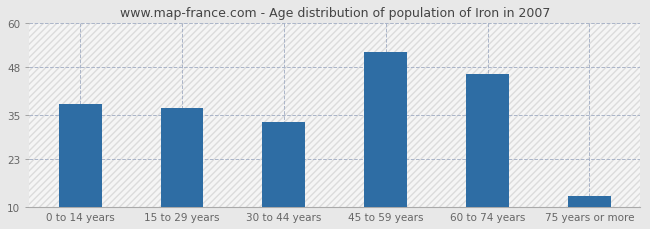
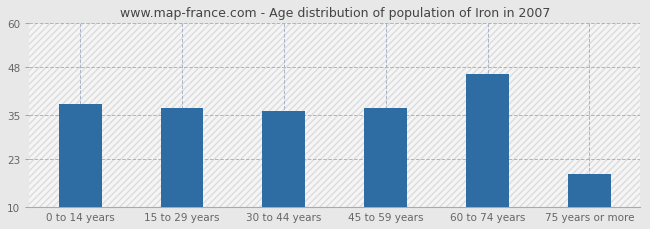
30 to 44 years: 33 -> 36
45 to 59 years: 52 -> 37
75 years or more: 13 -> 19
